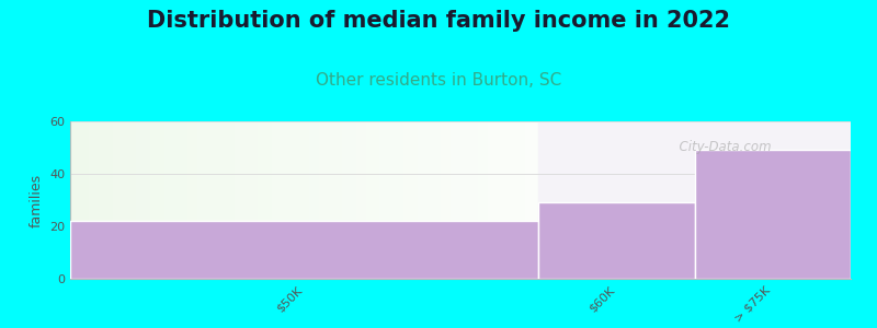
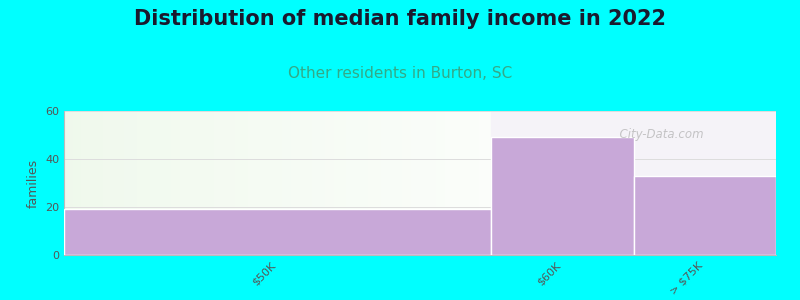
$50K: 22 -> 19
$60K: 29 -> 49
> $75K: 49 -> 33
